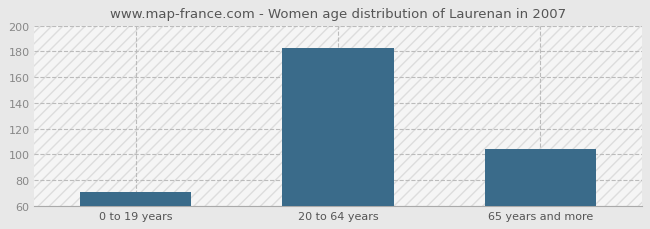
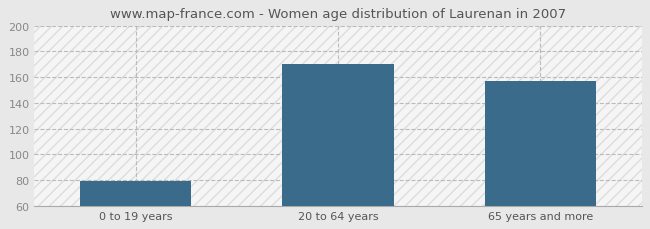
0 to 19 years: 71 -> 79
20 to 64 years: 183 -> 170
65 years and more: 104 -> 157
